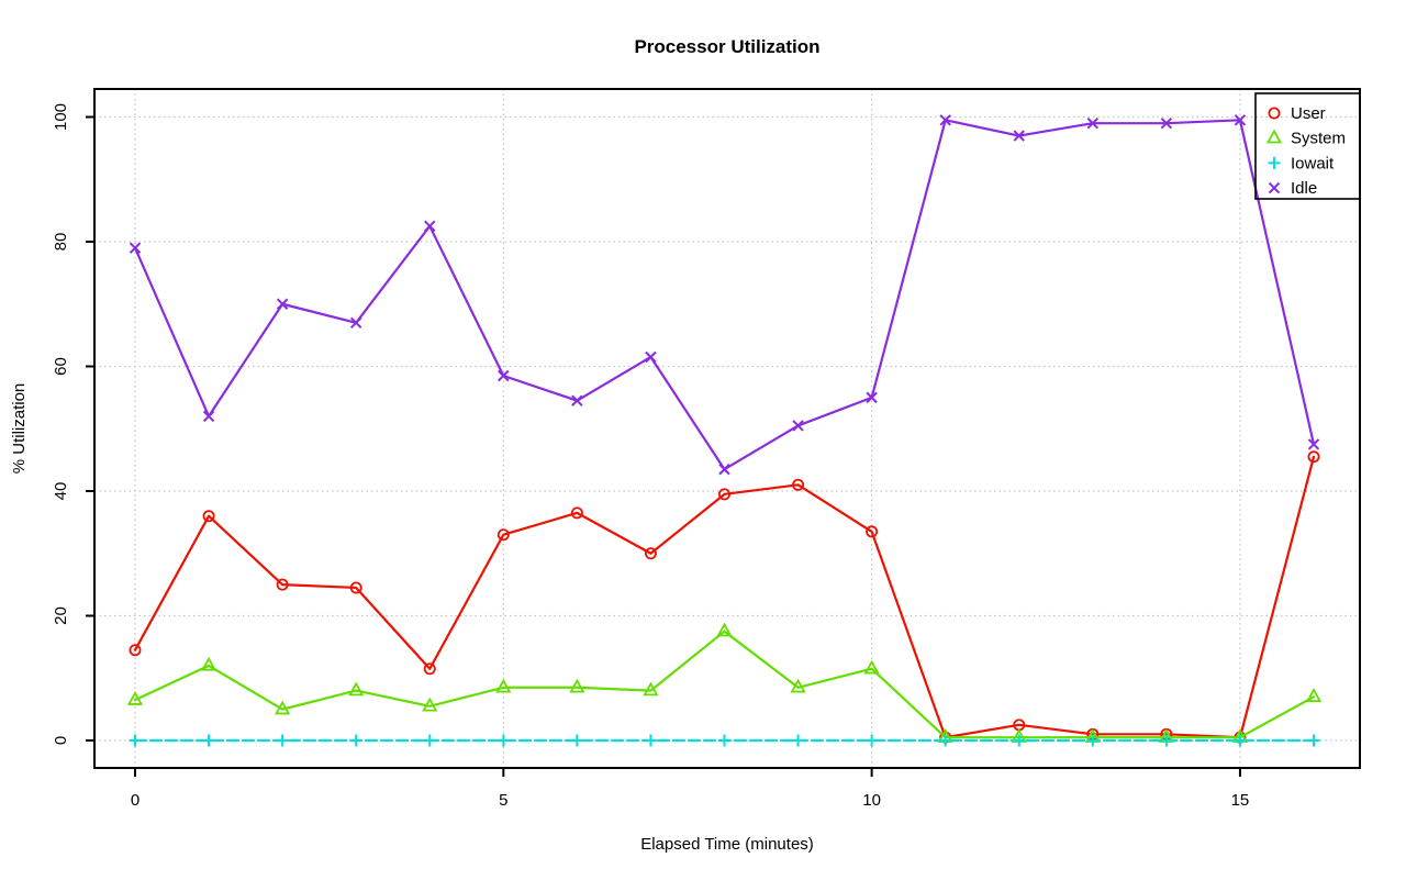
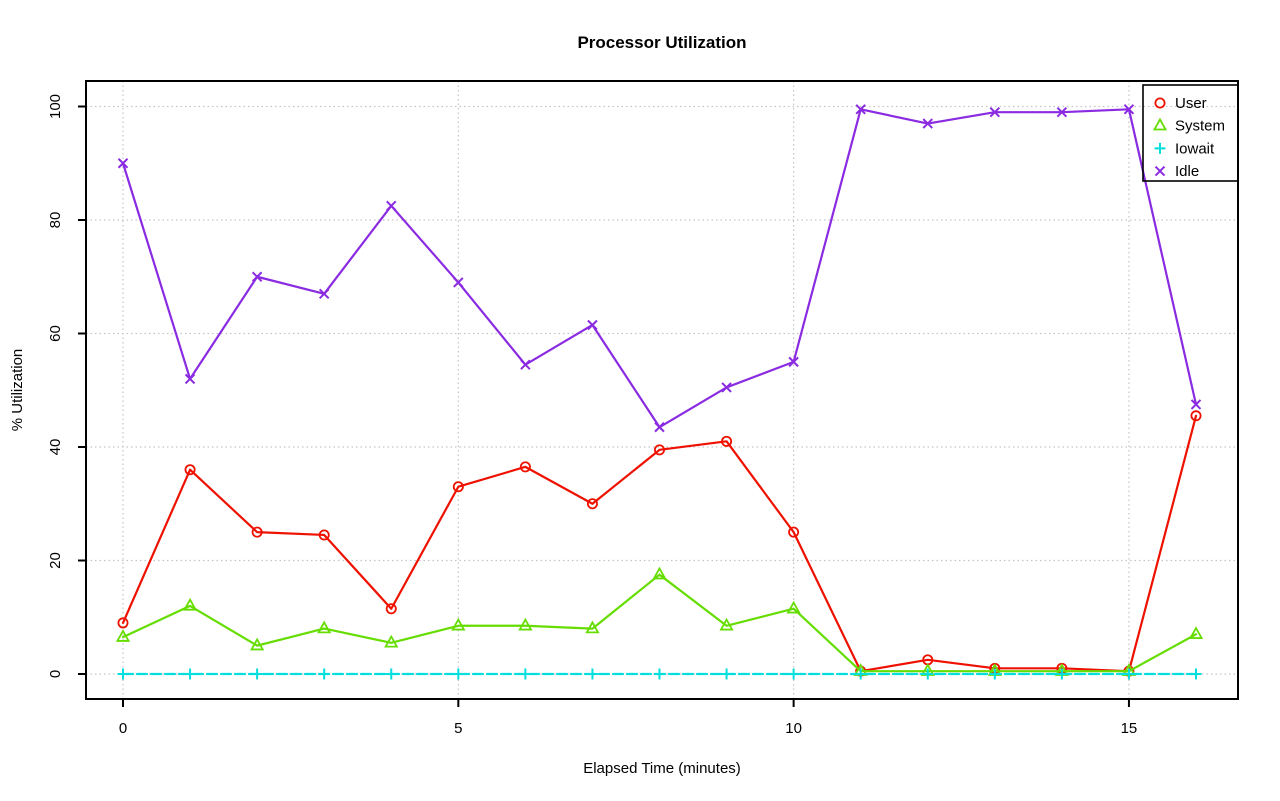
User/0: 14 -> 9
Idle/0: 79 -> 90
Idle/5: 58 -> 69
User/10: 34 -> 25
